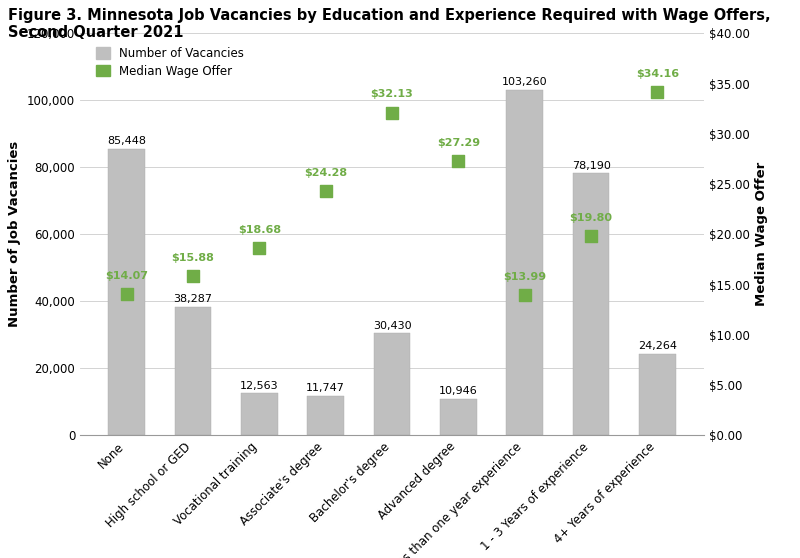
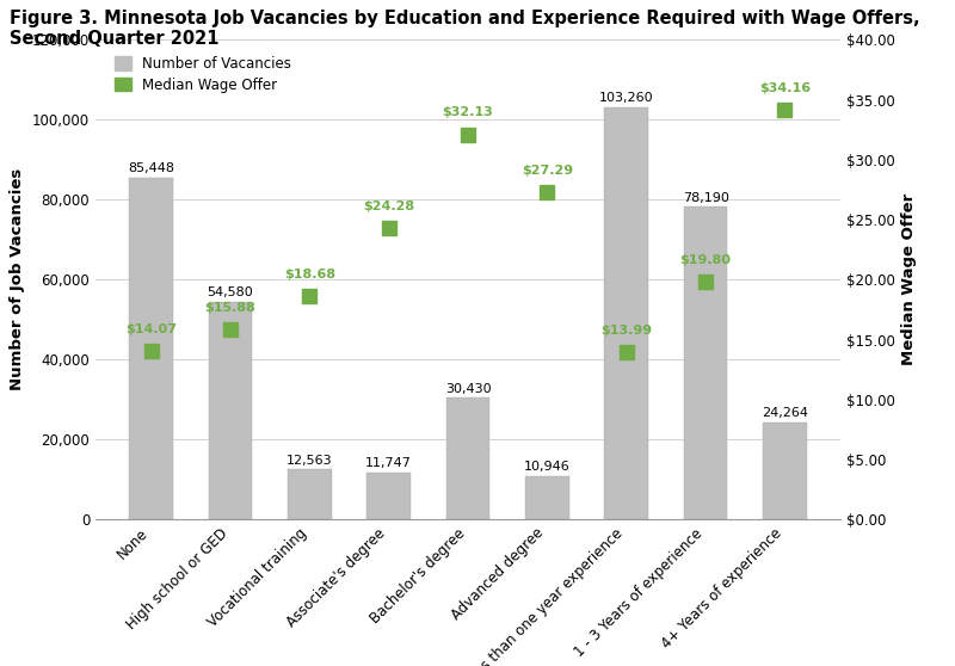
Number of Vacancies/High school or GED: 38,287 -> 54,580
